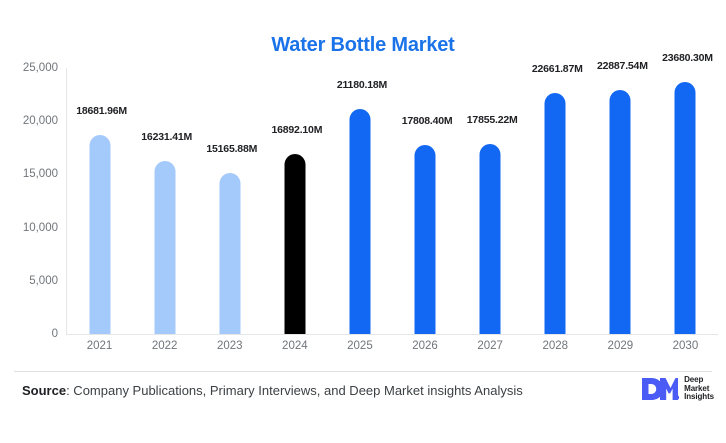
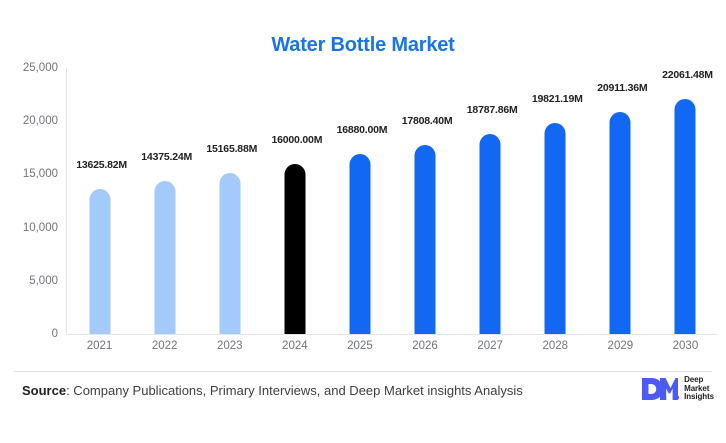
2021: 18681.96M -> 13625.82M
2022: 16231.41M -> 14375.24M
2024: 16892.10M -> 16000.00M
2025: 21180.18M -> 16880.00M
2027: 17855.22M -> 18787.86M
2028: 22661.87M -> 19821.19M
2029: 22887.54M -> 20911.36M
2030: 23680.30M -> 22061.48M
